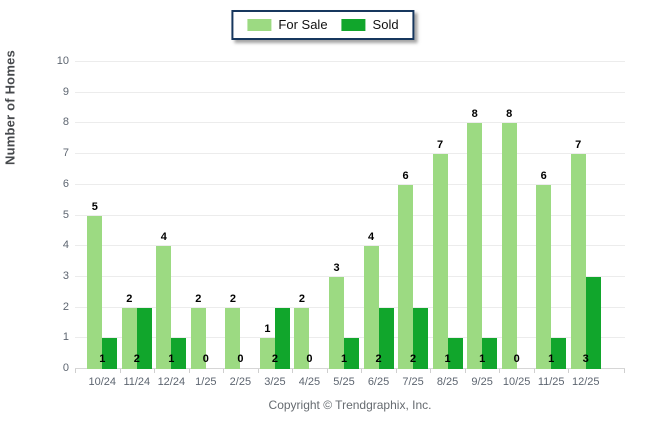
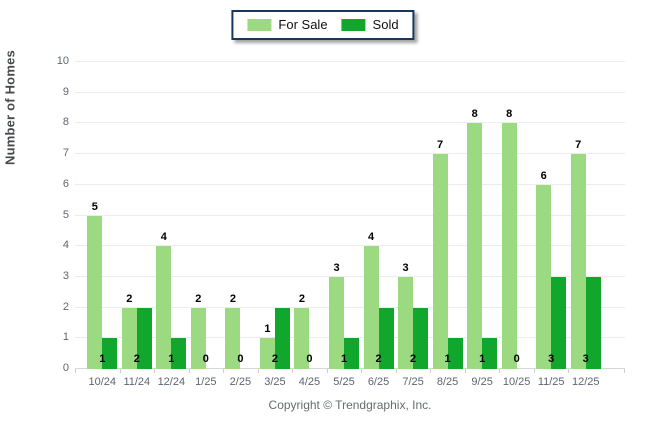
For Sale/7/25: 6 -> 3
Sold/11/25: 1 -> 3
